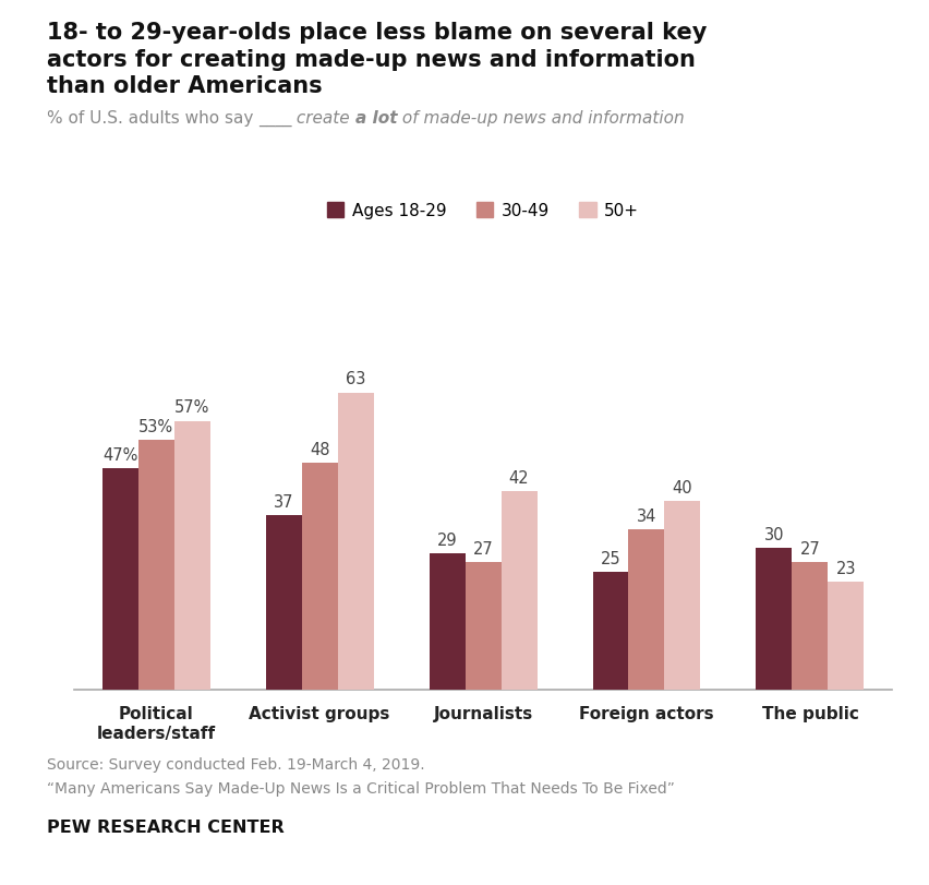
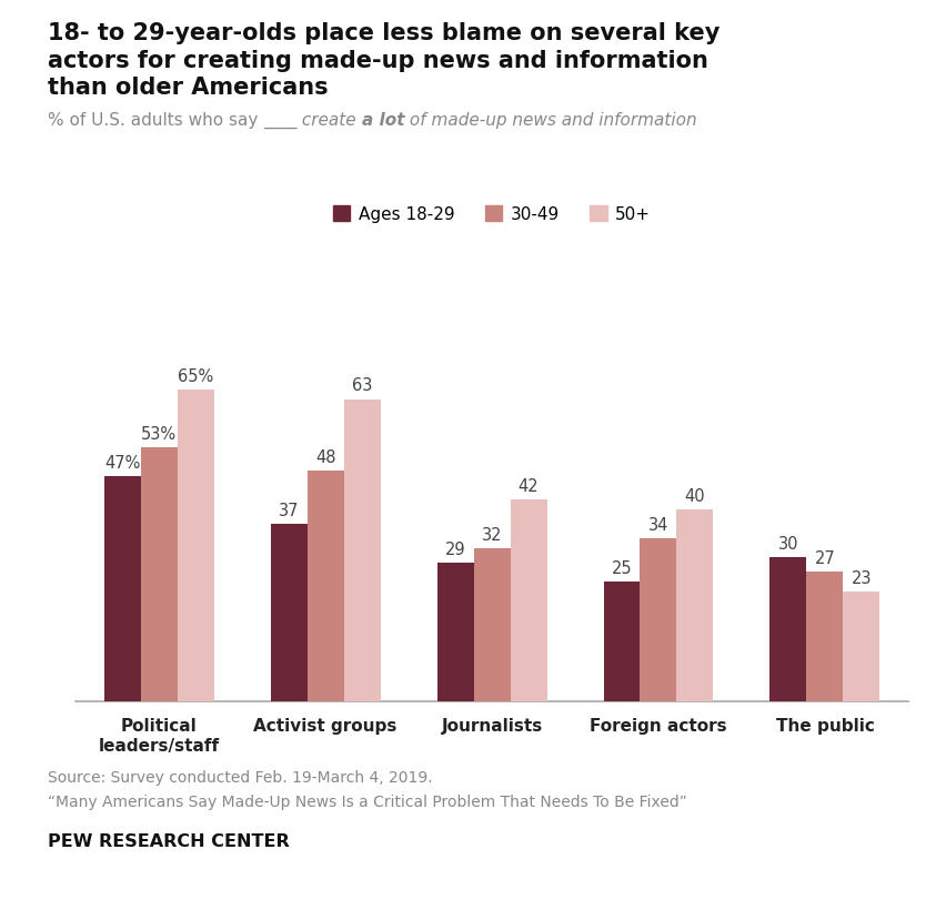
50+/Political leaders/staff: 57% -> 65%
30-49/Journalists: 27 -> 32
